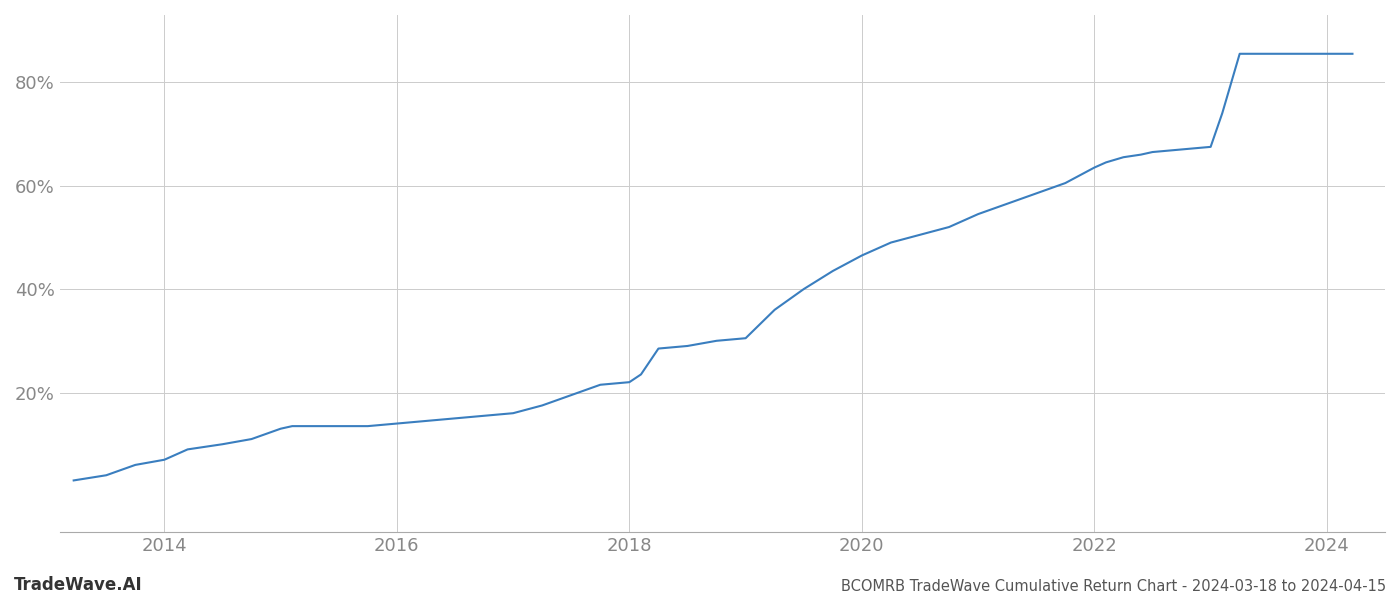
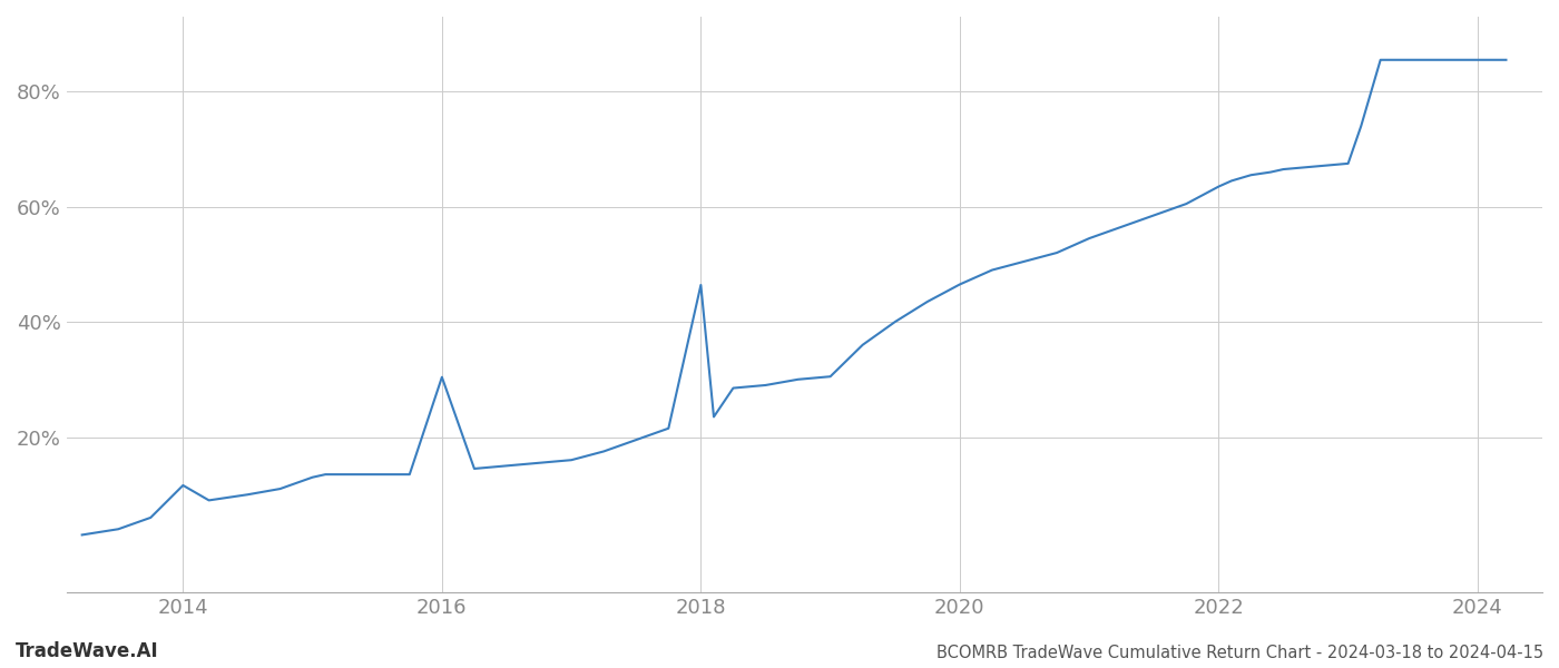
2014: 7.0% -> 11.6%
2016: 14.0% -> 30.4%
2018: 22.0% -> 46.4%
